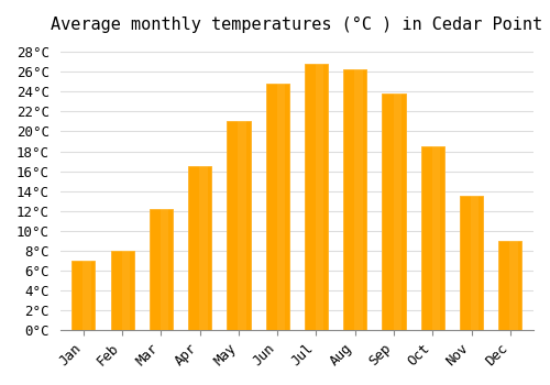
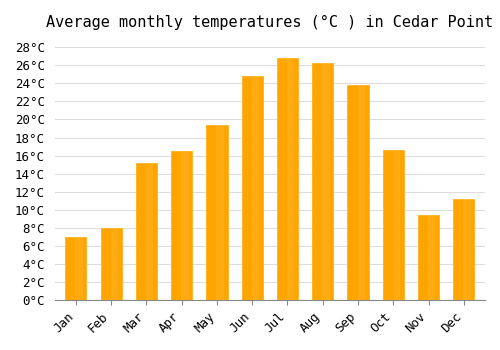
Mar: 12.2°C -> 15.2°C
May: 21.1°C -> 19.4°C
Oct: 18.5°C -> 16.6°C
Nov: 13.5°C -> 9.4°C
Dec: 9.0°C -> 11.2°C
